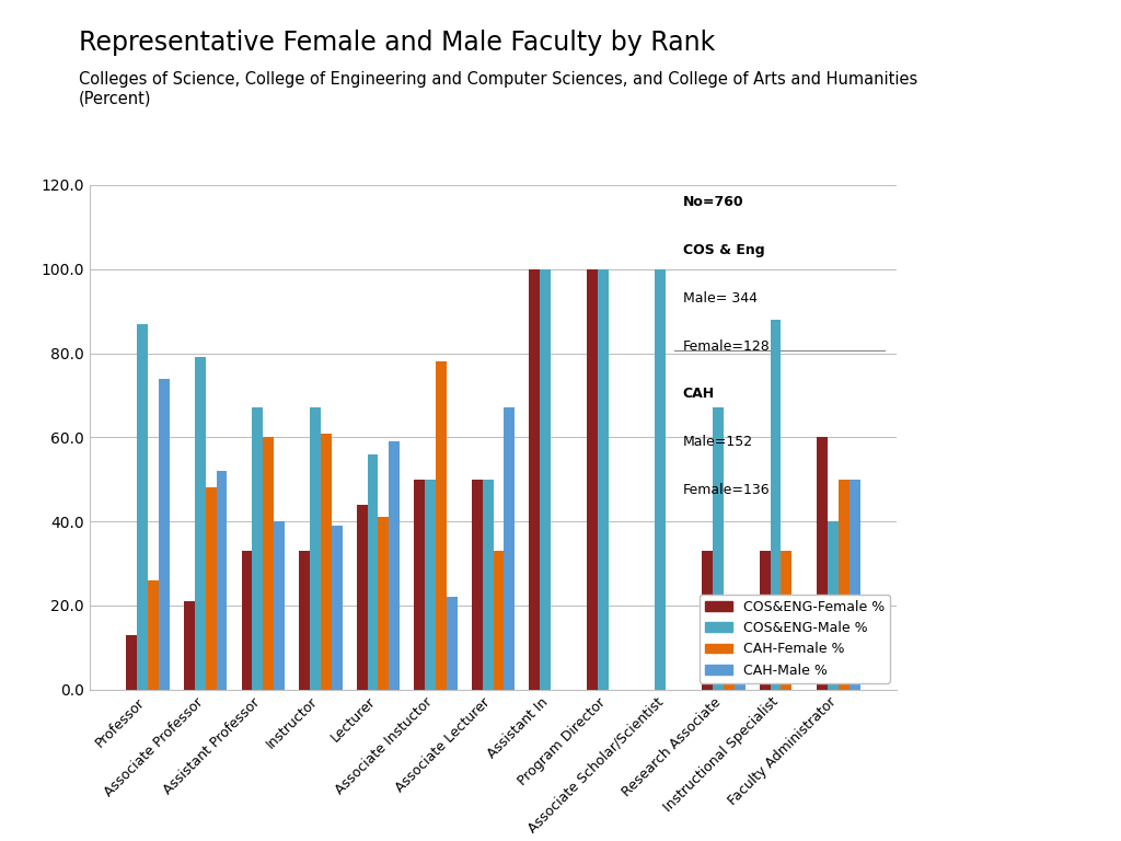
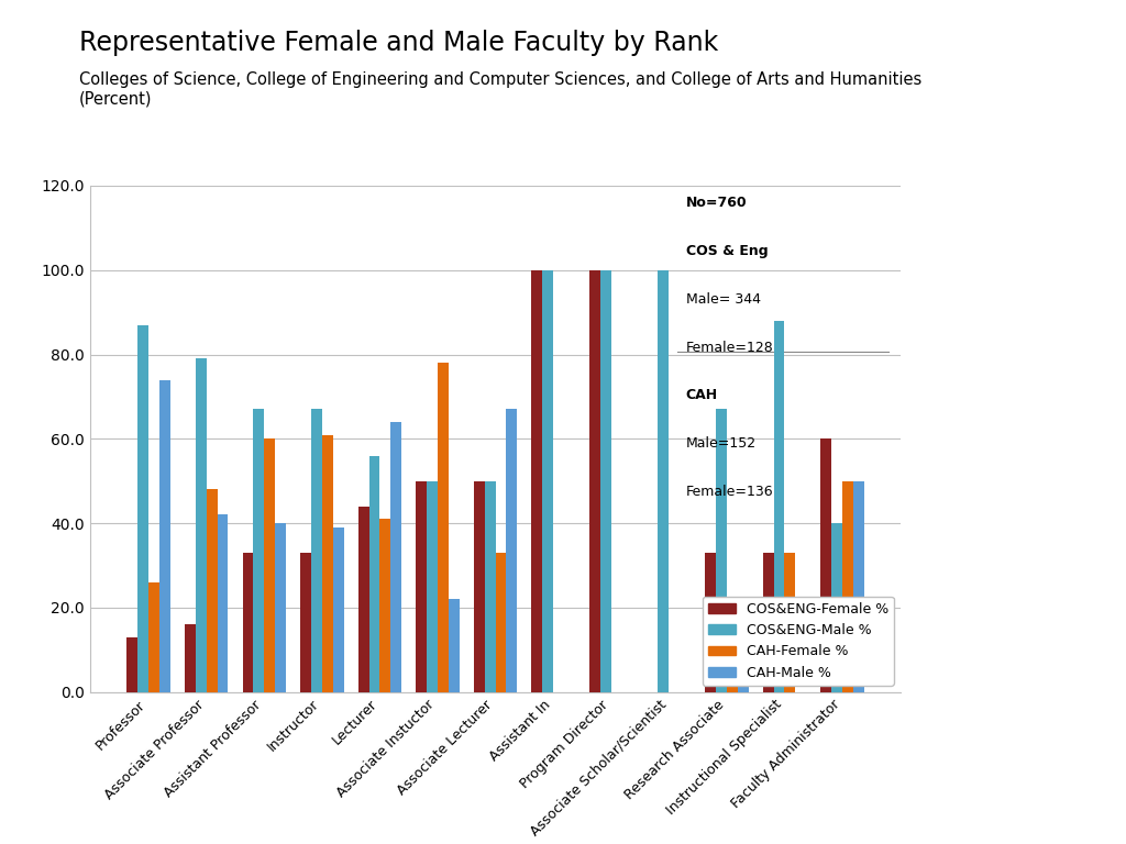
COS&ENG-Female %/Associate Professor: 21 -> 16
CAH-Male %/Associate Professor: 52 -> 42
CAH-Male %/Lecturer: 59 -> 64
